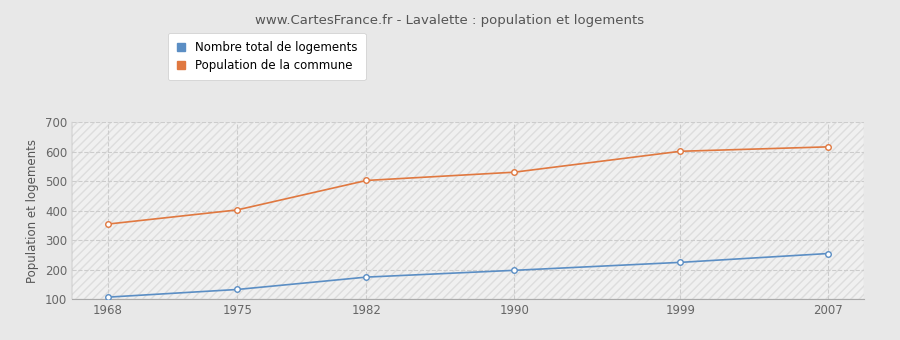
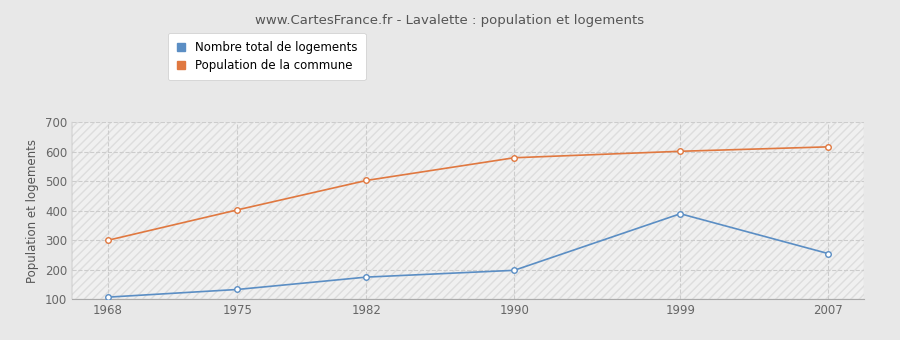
Population de la commune/1968: 355 -> 300
Population de la commune/1990: 531 -> 580
Nombre total de logements/1999: 225 -> 390
